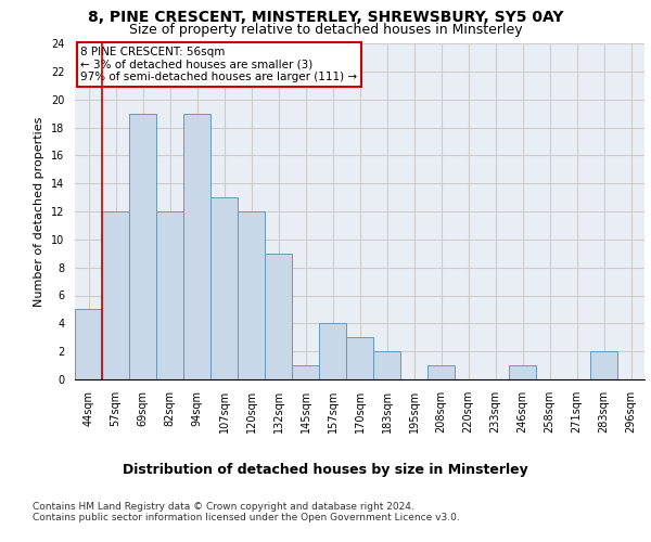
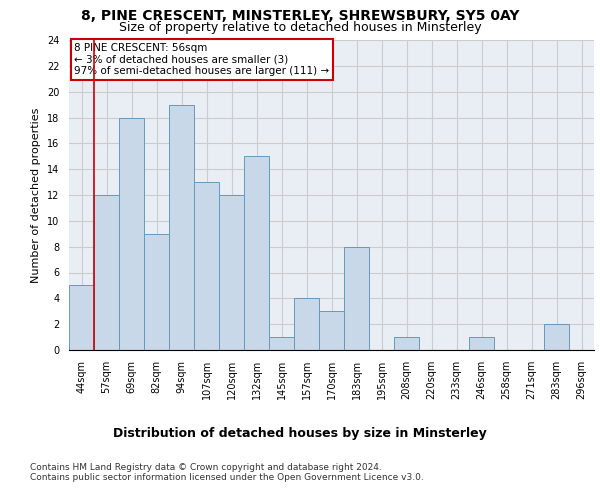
69sqm: 19 -> 18
82sqm: 12 -> 9
132sqm: 9 -> 15
183sqm: 2 -> 8
